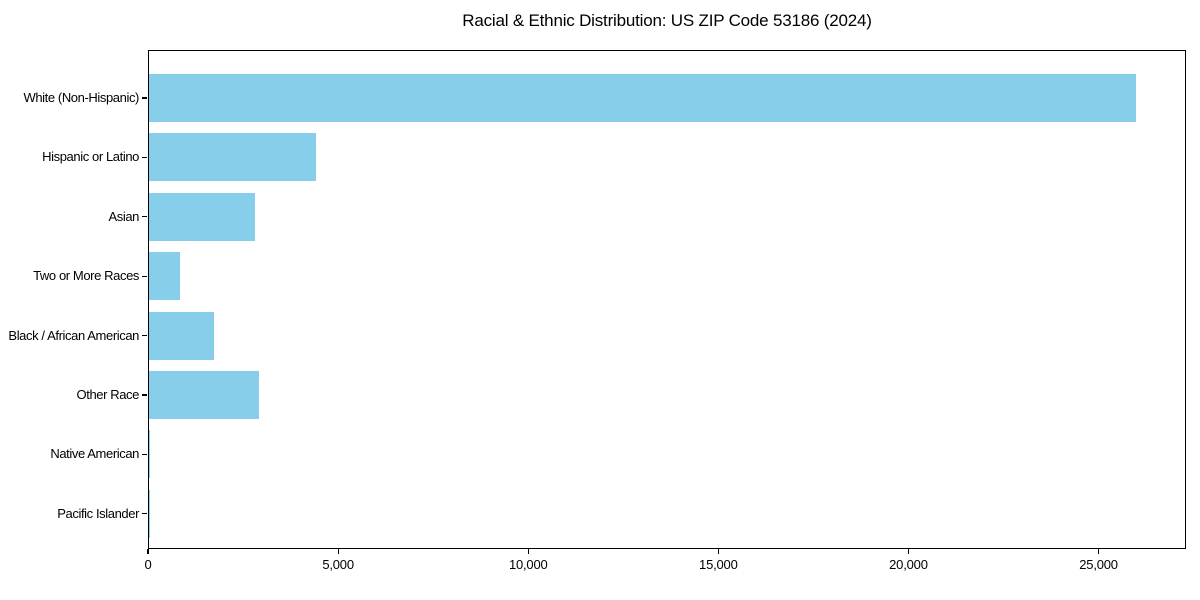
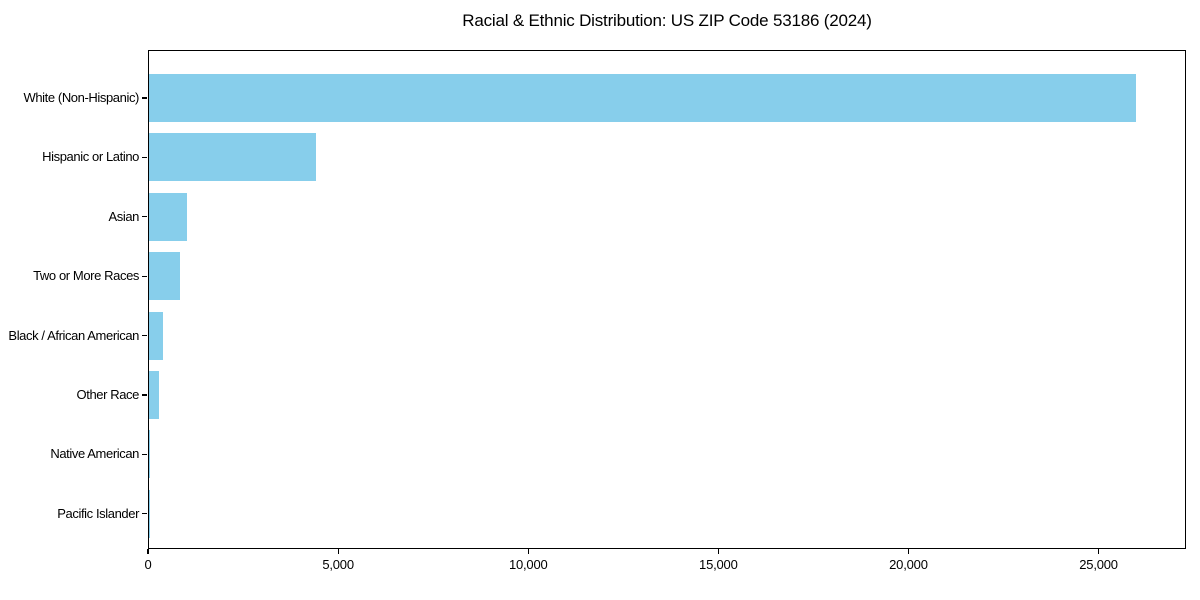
Asian: 2800 -> 1000
Black / African American: 1700 -> 400
Other Race: 2900 -> 300
